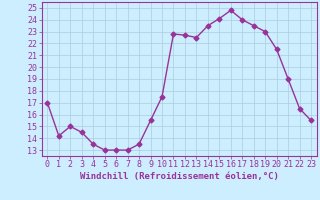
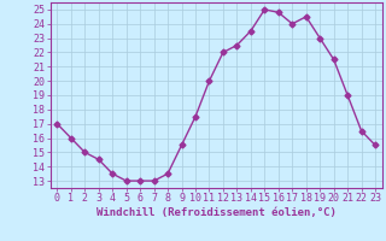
1: 14.2 -> 16.0
11: 22.8 -> 20.0
12: 22.7 -> 22.0
15: 24.1 -> 25.0
18: 23.5 -> 24.5
